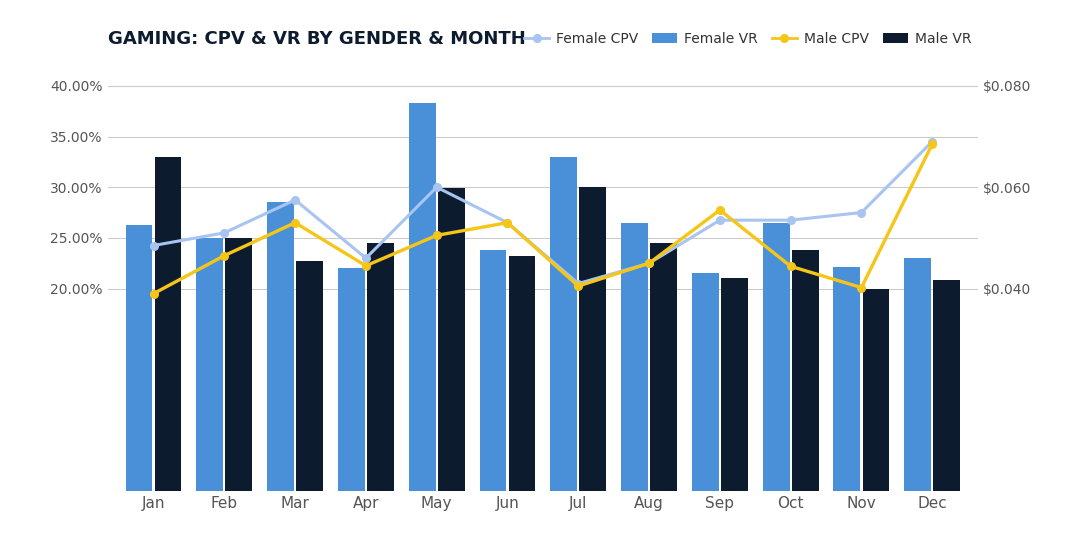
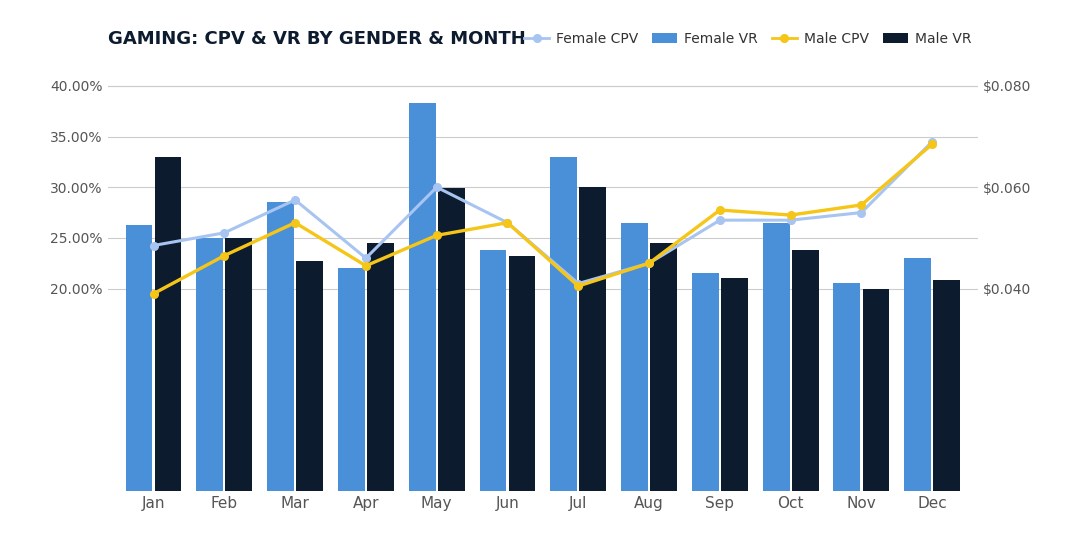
Male CPV/Oct: $0.0444 -> $0.0545
Female VR/Nov: 22.1% -> 20.6%
Male CPV/Nov: $0.0402 -> $0.0565
